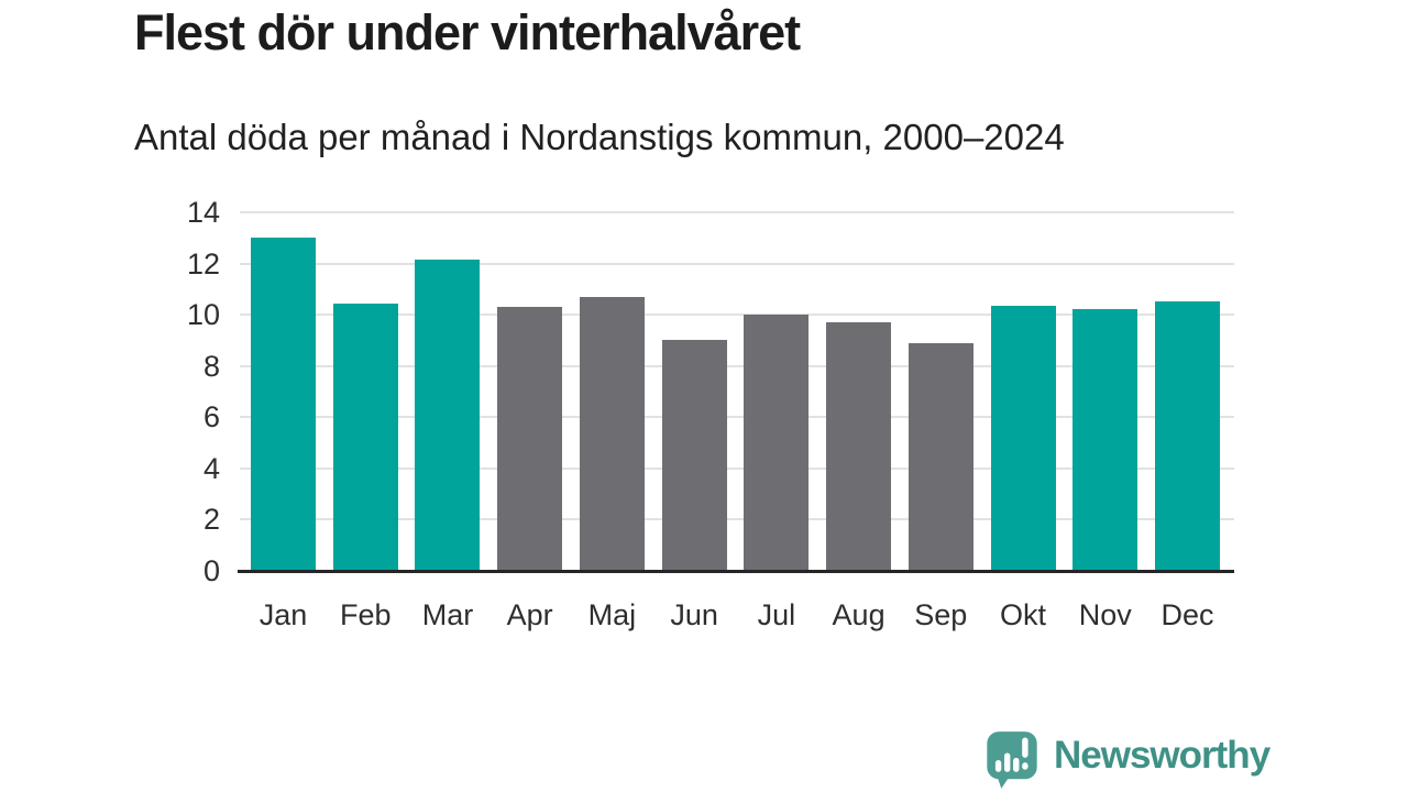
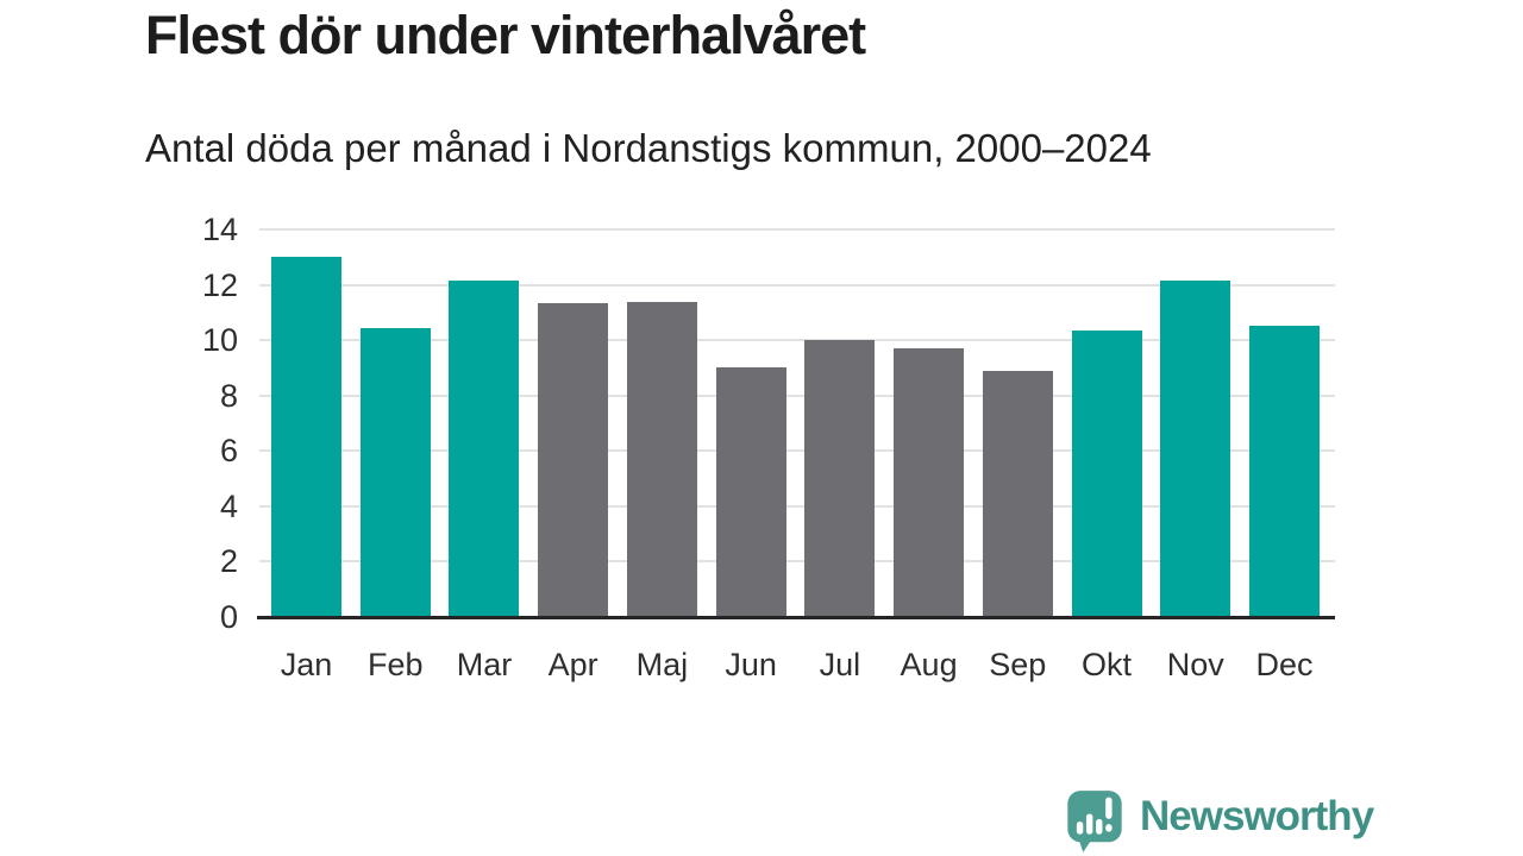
Apr: 10.3 -> 11.3
Maj: 10.7 -> 11.4
Nov: 10.2 -> 12.2
